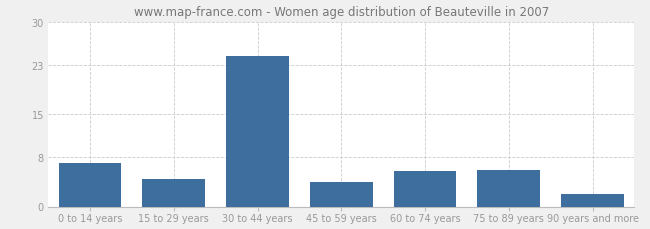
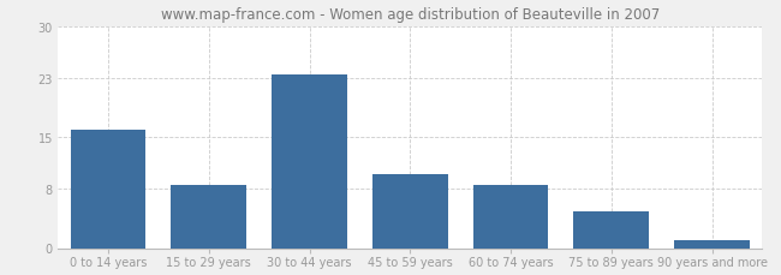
0 to 14 years: 7.0 -> 16.0
15 to 29 years: 4.4 -> 8.5
30 to 44 years: 24.4 -> 23.5
45 to 59 years: 4.0 -> 10.0
60 to 74 years: 5.8 -> 8.5
75 to 89 years: 6.0 -> 5.0
90 years and more: 2.0 -> 1.0
